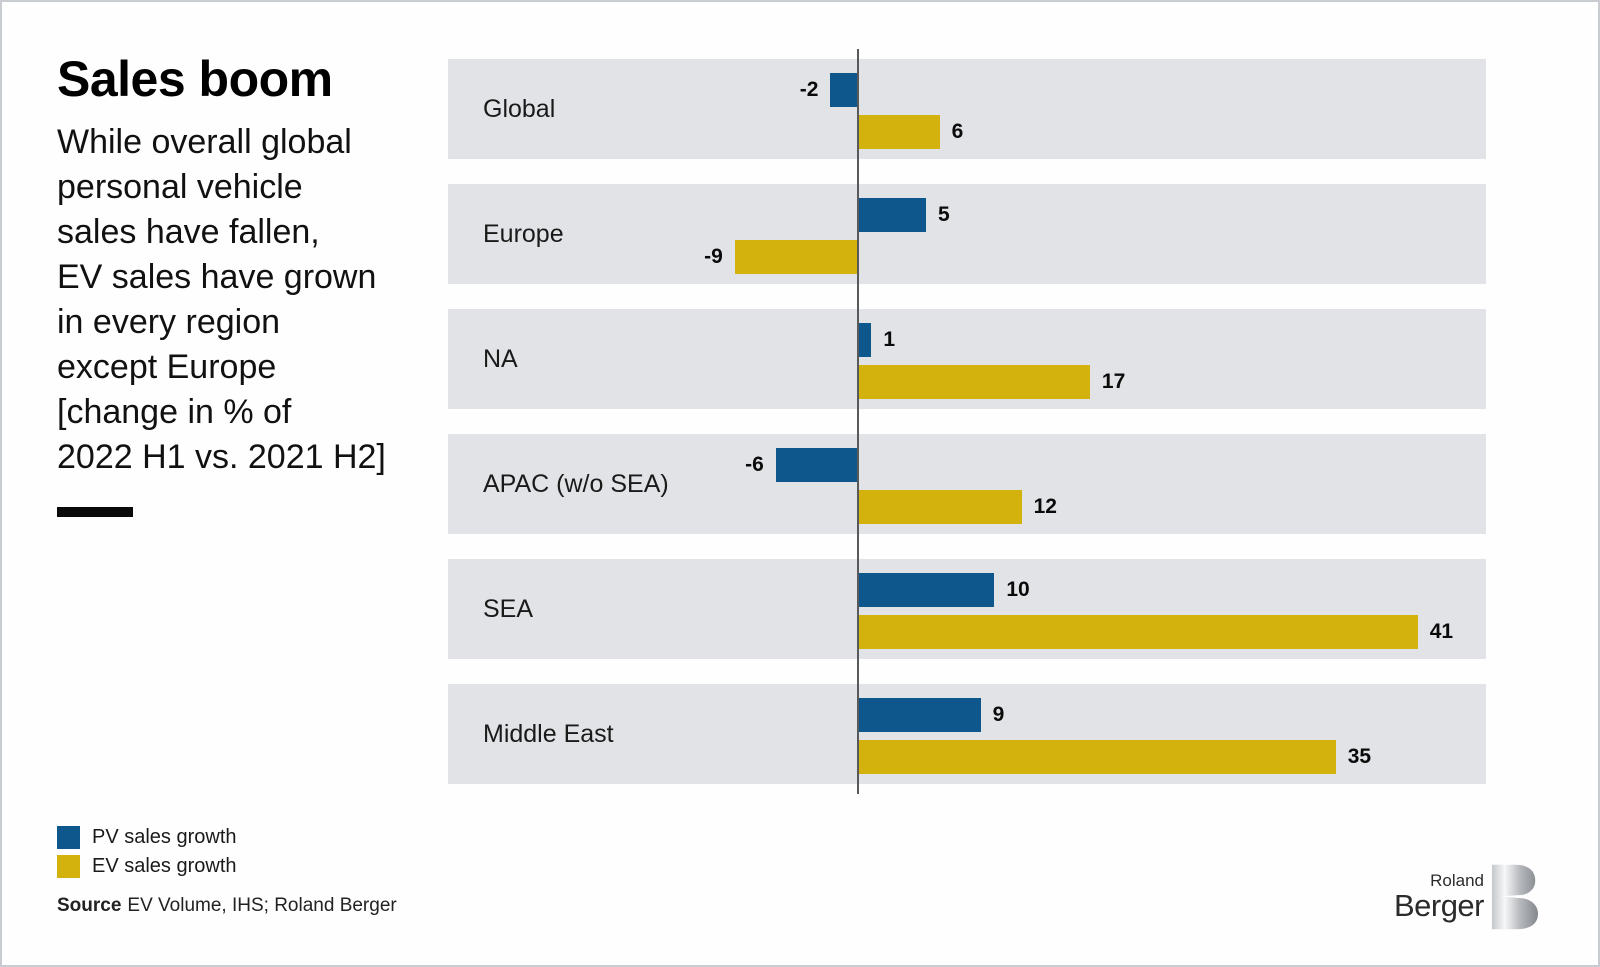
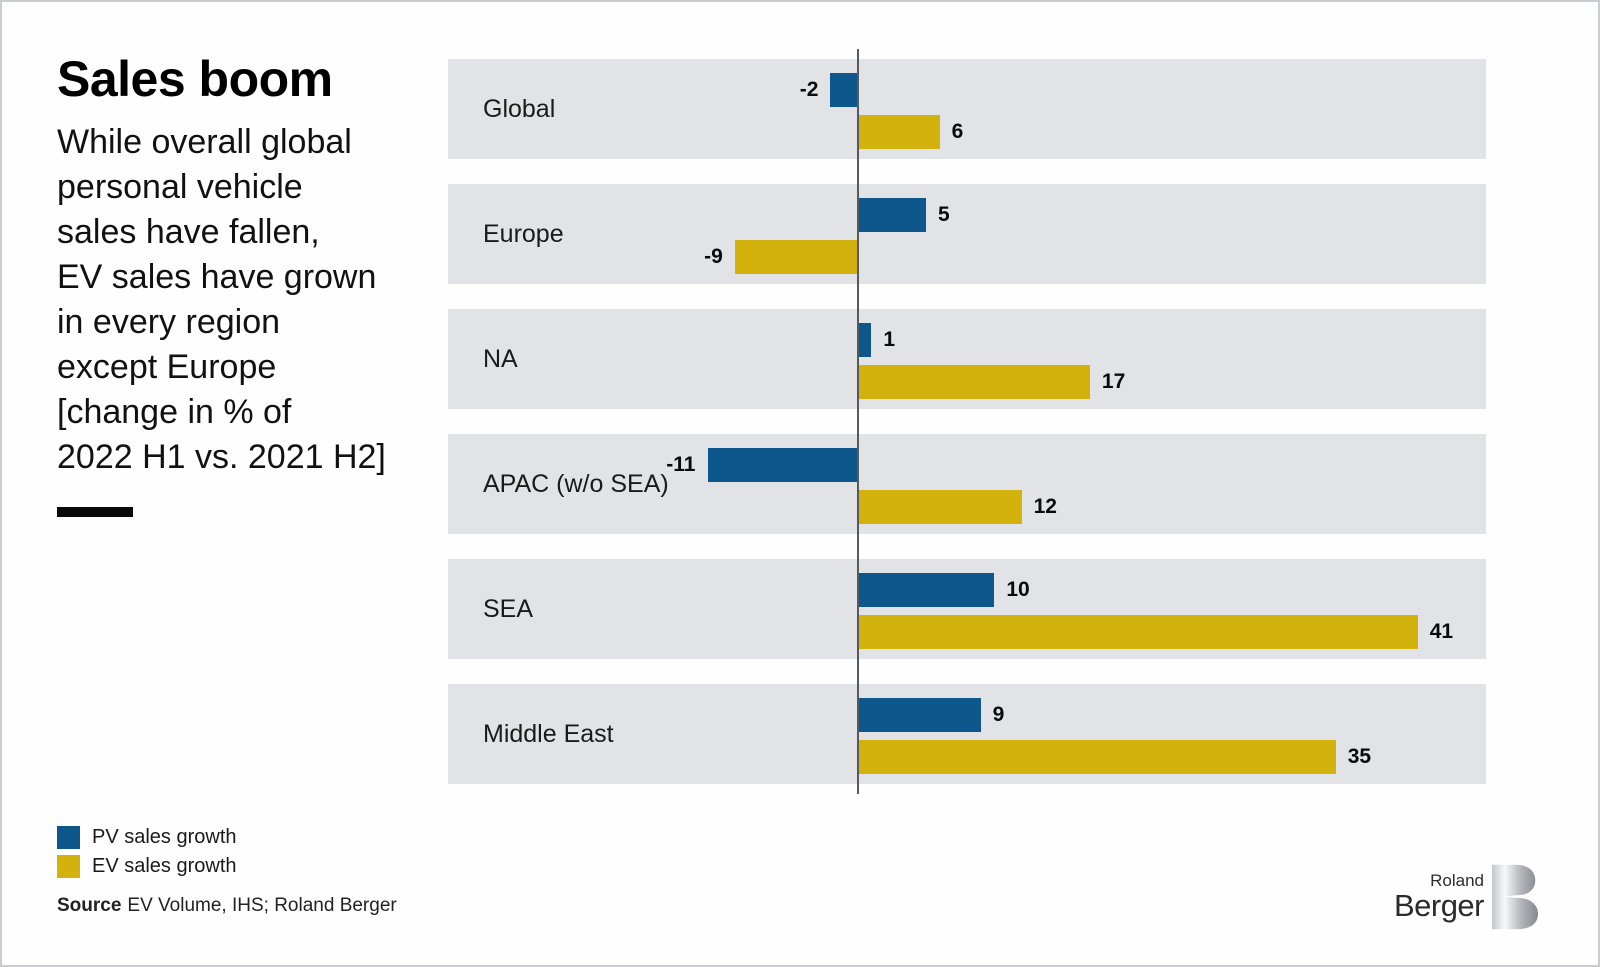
PV sales growth/APAC (w/o SEA): -6 -> -11
